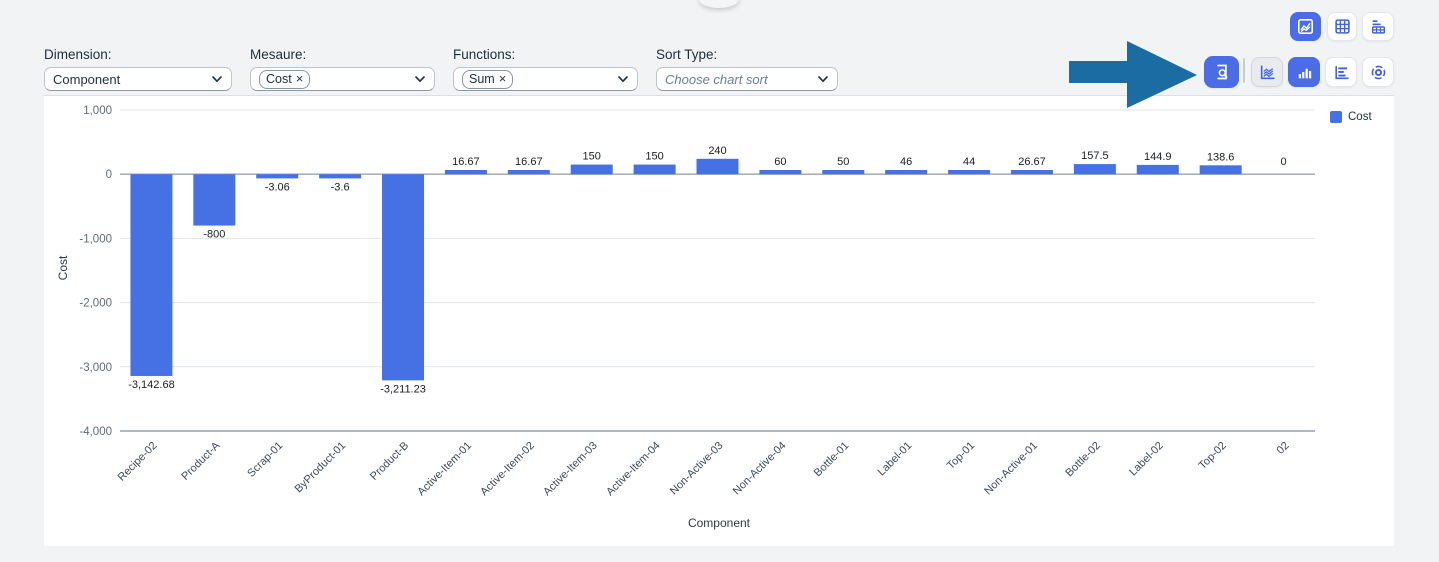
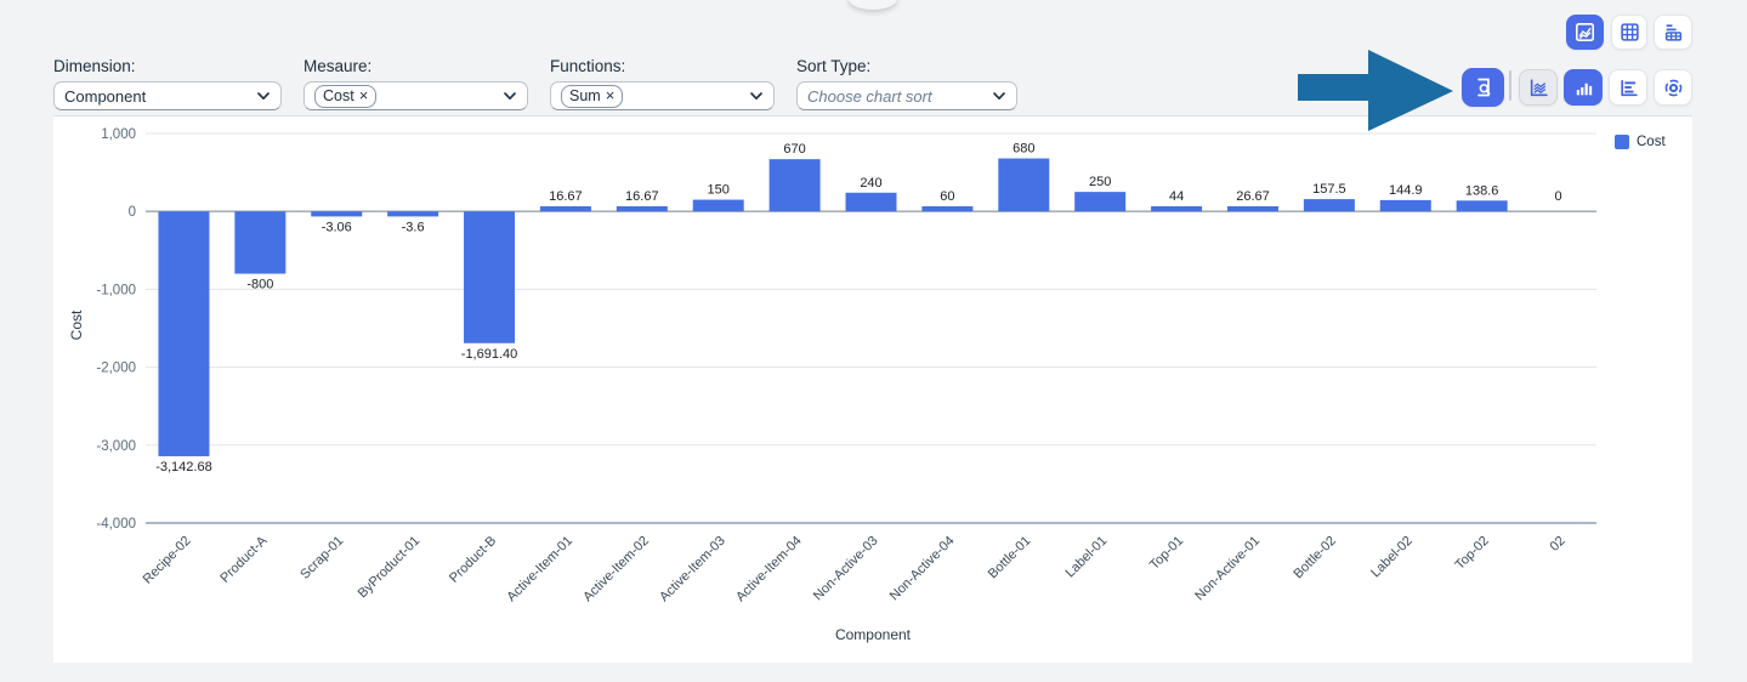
Product-B: -3,211.23 -> -1,691.40
Active-Item-04: 150 -> 670
Bottle-01: 50 -> 680
Label-01: 46 -> 250
